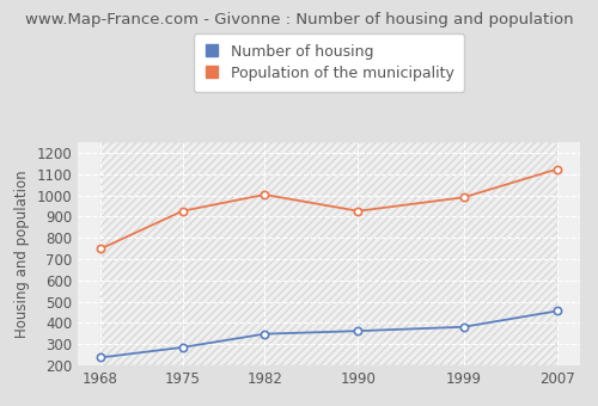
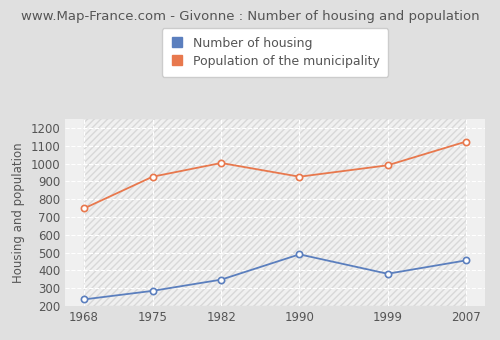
Number of housing/1990: 360 -> 490
